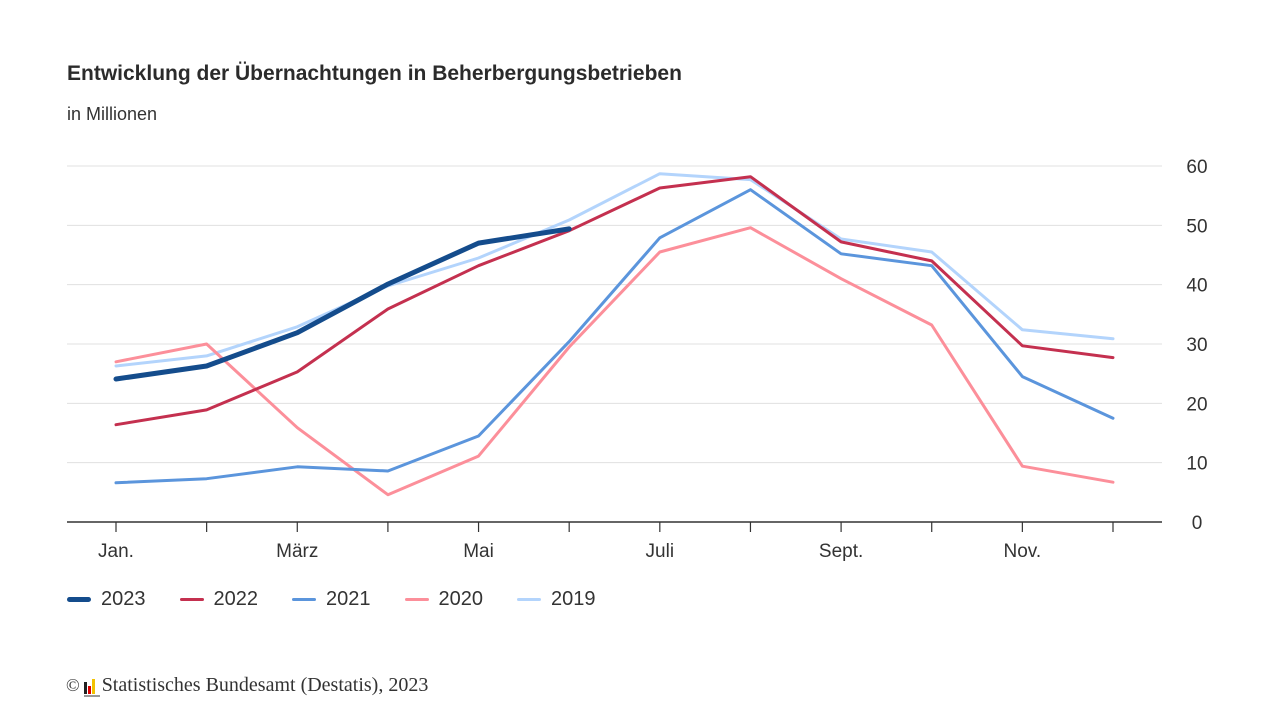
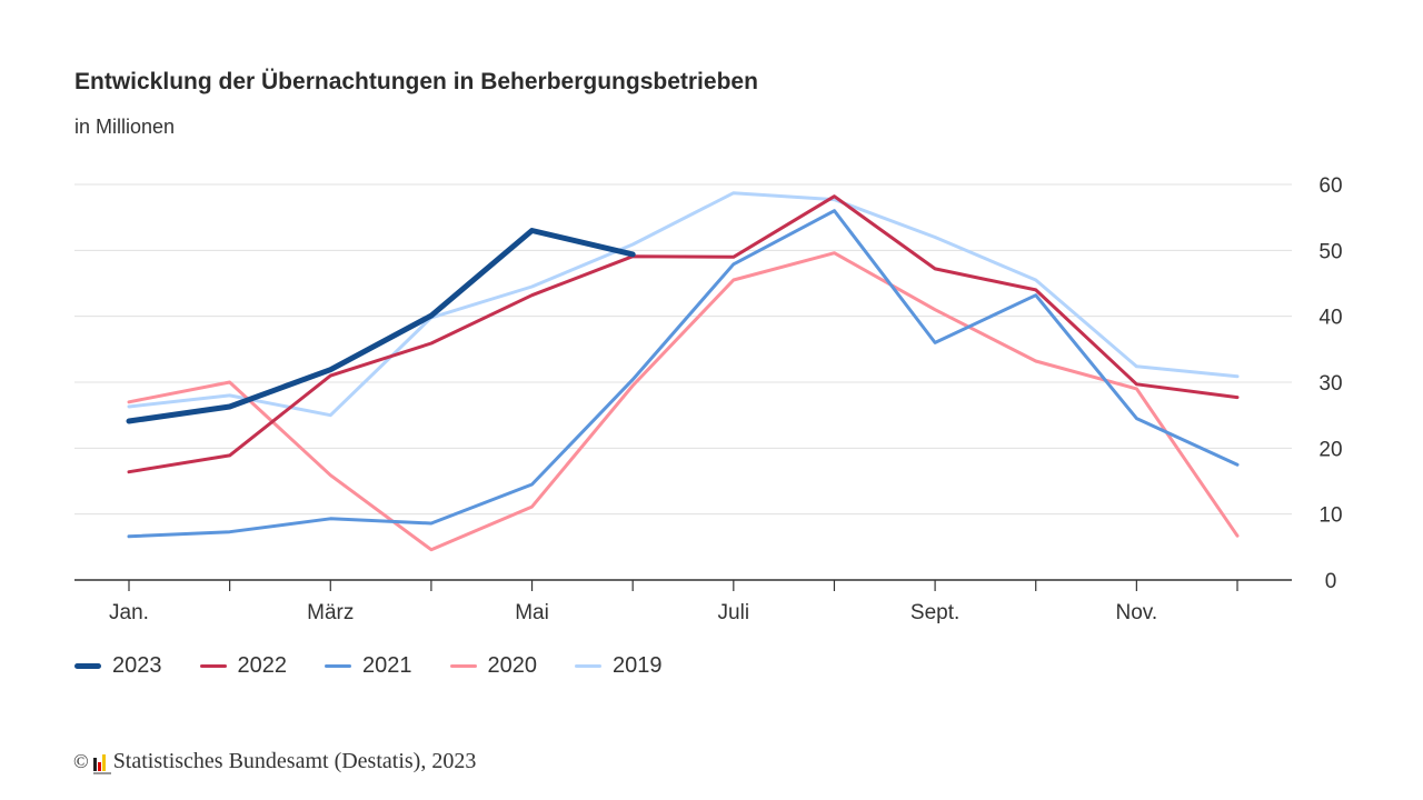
2022/März: 25 -> 31
2019/März: 33 -> 25
2023/Mai: 47 -> 53
2022/Juli: 56 -> 49
2021/Sept.: 45 -> 36
2019/Sept.: 48 -> 52
2020/Nov.: 9 -> 29
